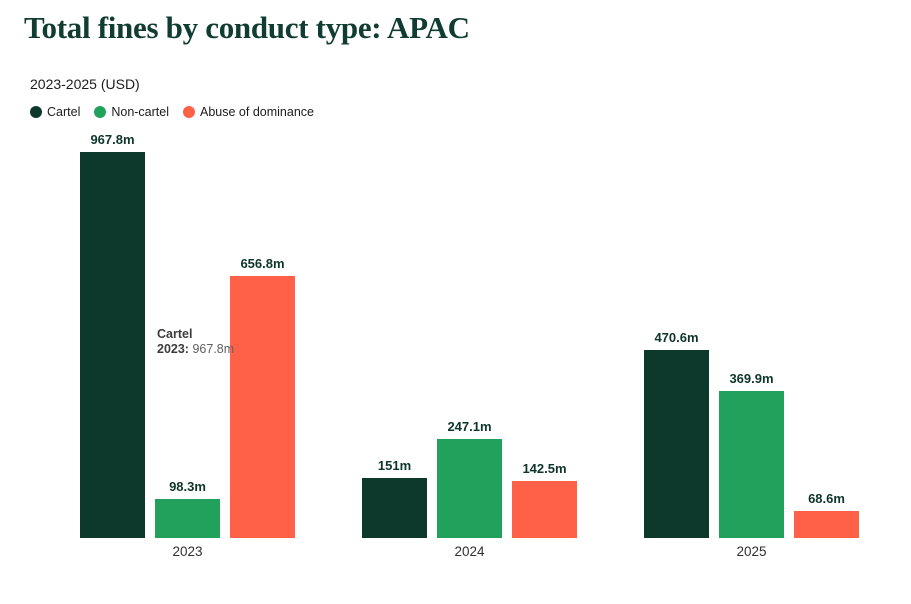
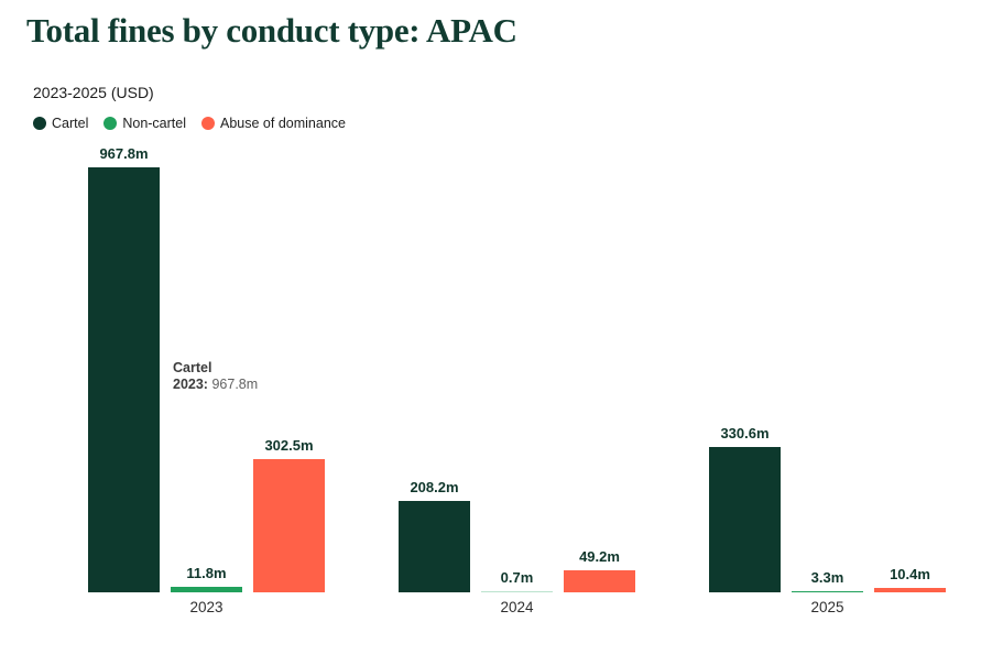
Non-cartel/2023: 98.3m -> 11.8m
Abuse of dominance/2023: 656.8m -> 302.5m
Cartel/2024: 151m -> 208.2m
Non-cartel/2024: 247.1m -> 0.7m
Abuse of dominance/2024: 142.5m -> 49.2m
Cartel/2025: 470.6m -> 330.6m
Non-cartel/2025: 369.9m -> 3.3m
Abuse of dominance/2025: 68.6m -> 10.4m
